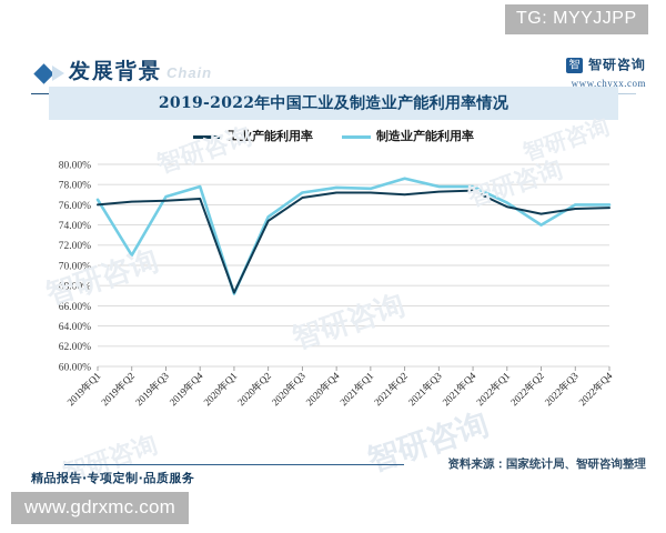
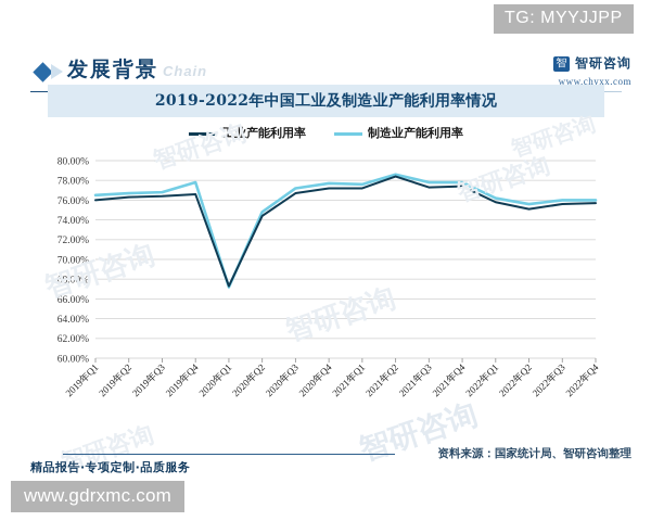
制造业产能利用率/2019年Q2: 71% -> 77%
工业产能利用率/2021年Q2: 77% -> 78%
制造业产能利用率/2022年Q2: 74% -> 76%
